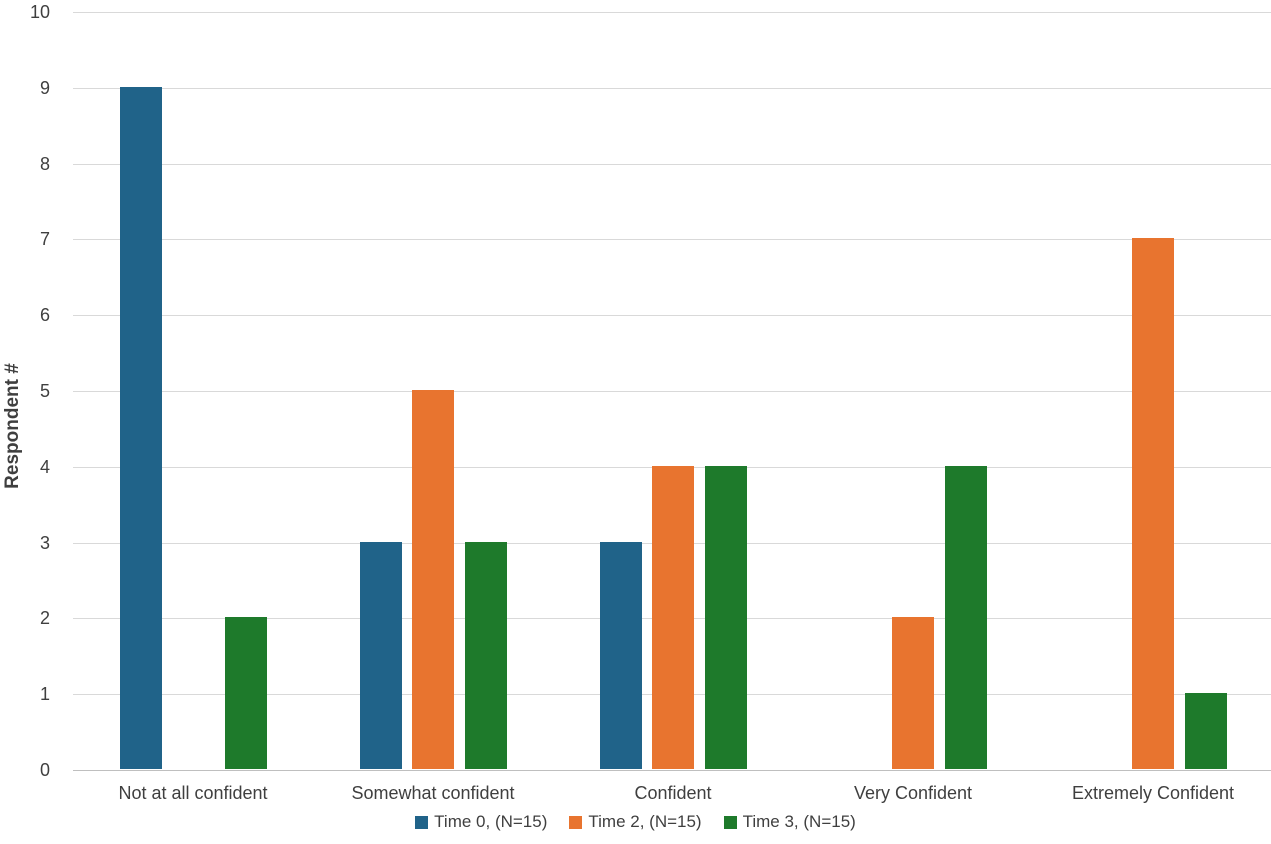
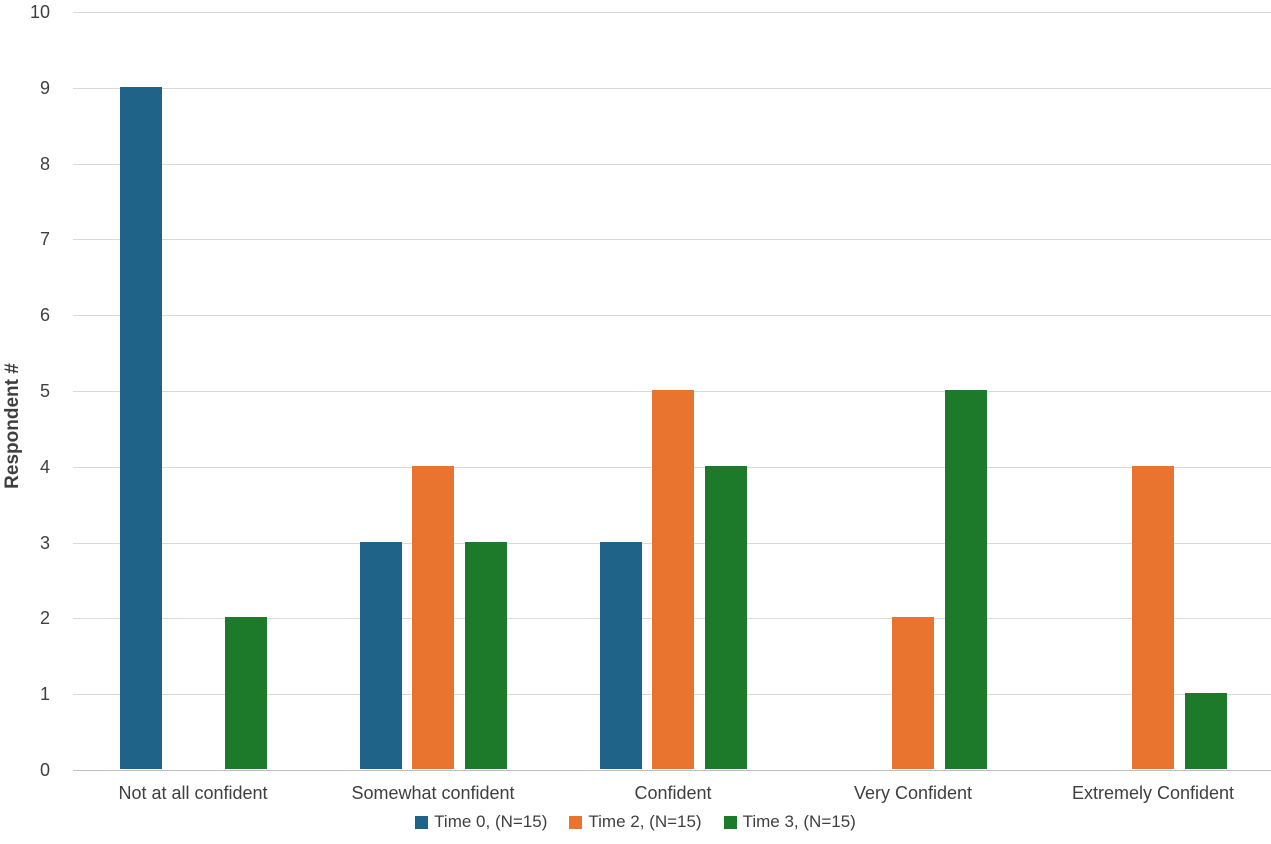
Time 2, (N=15)/Somewhat confident: 5 -> 4
Time 2, (N=15)/Confident: 4 -> 5
Time 3, (N=15)/Very Confident: 4 -> 5
Time 2, (N=15)/Extremely Confident: 7 -> 4
